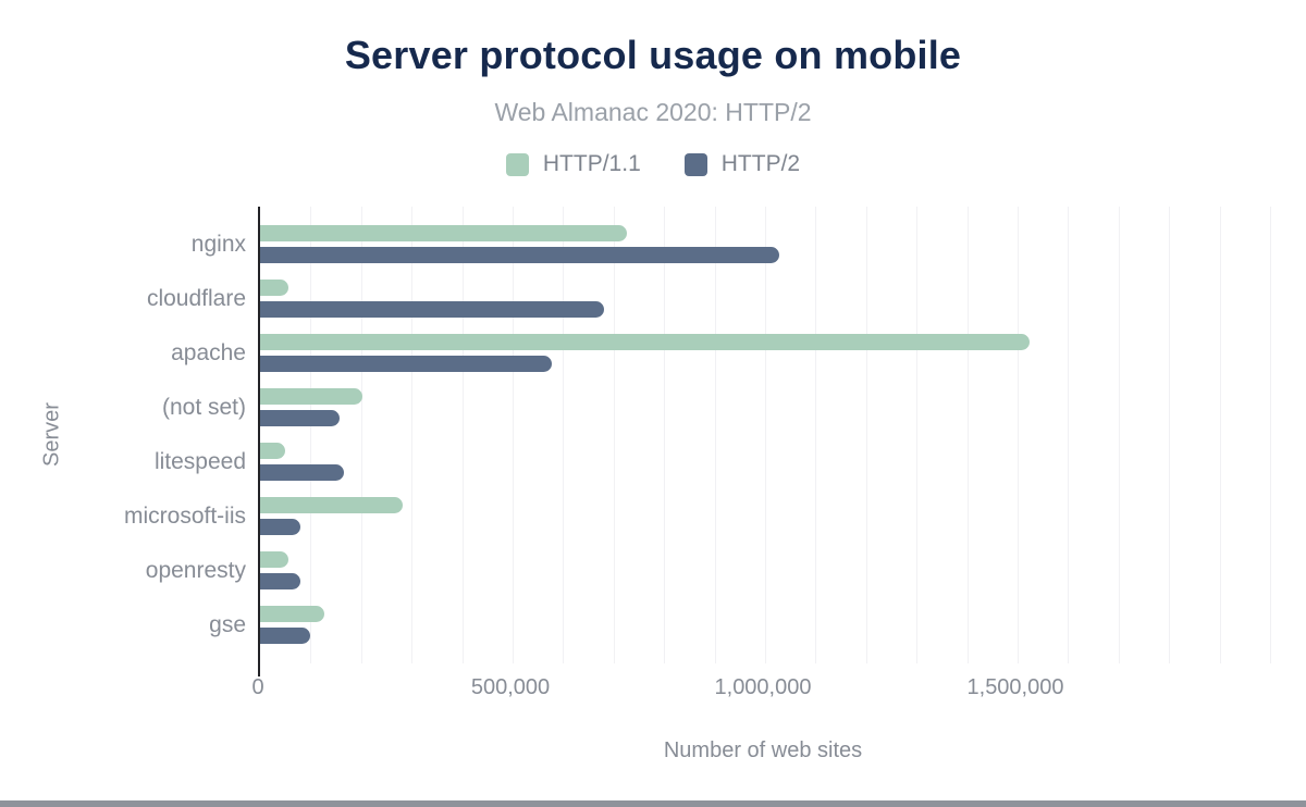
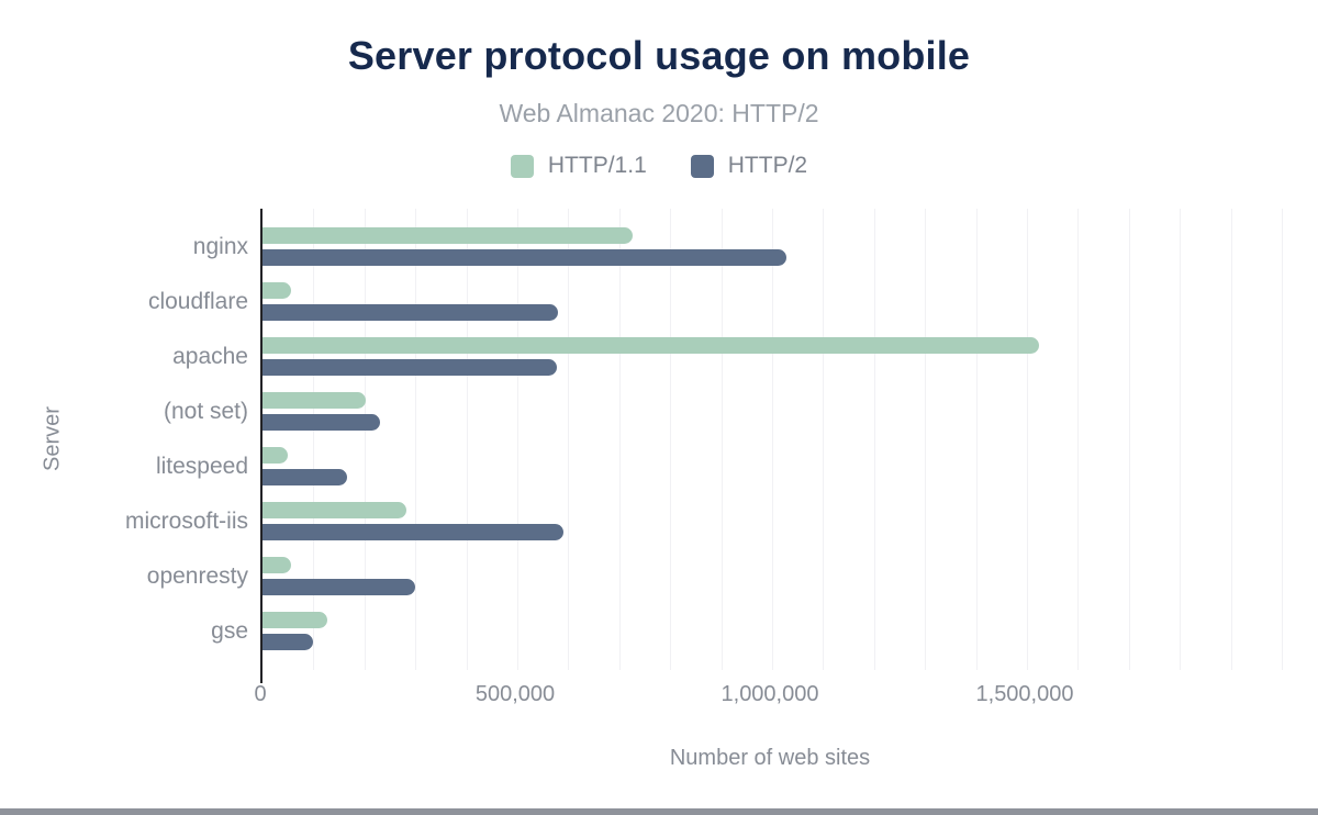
HTTP/2/cloudflare: 680000 -> 580000
HTTP/2/(not set): 160000 -> 230000
HTTP/2/microsoft-iis: 80000 -> 590000
HTTP/2/openresty: 80000 -> 300000
